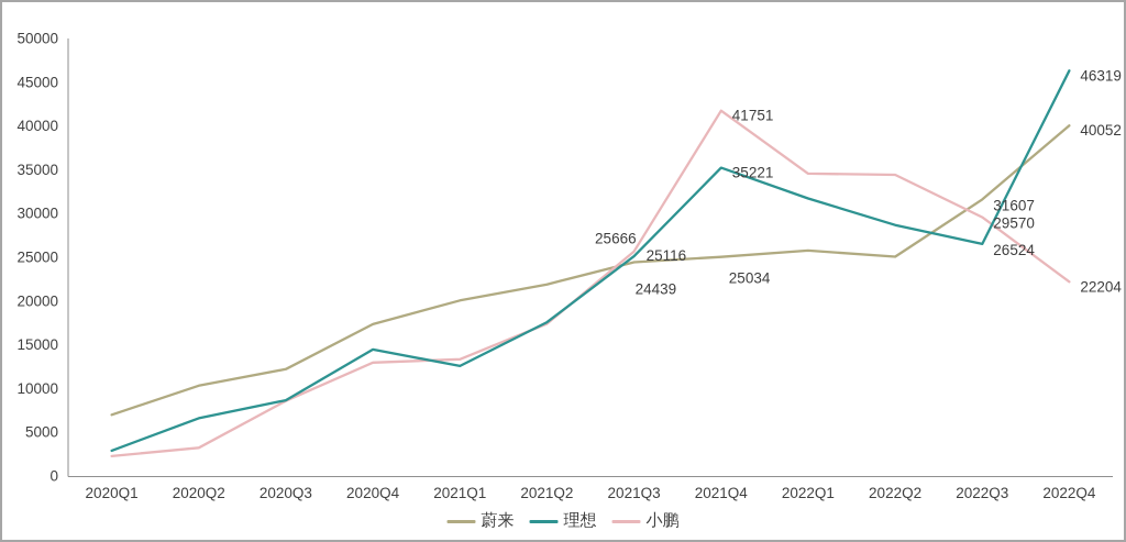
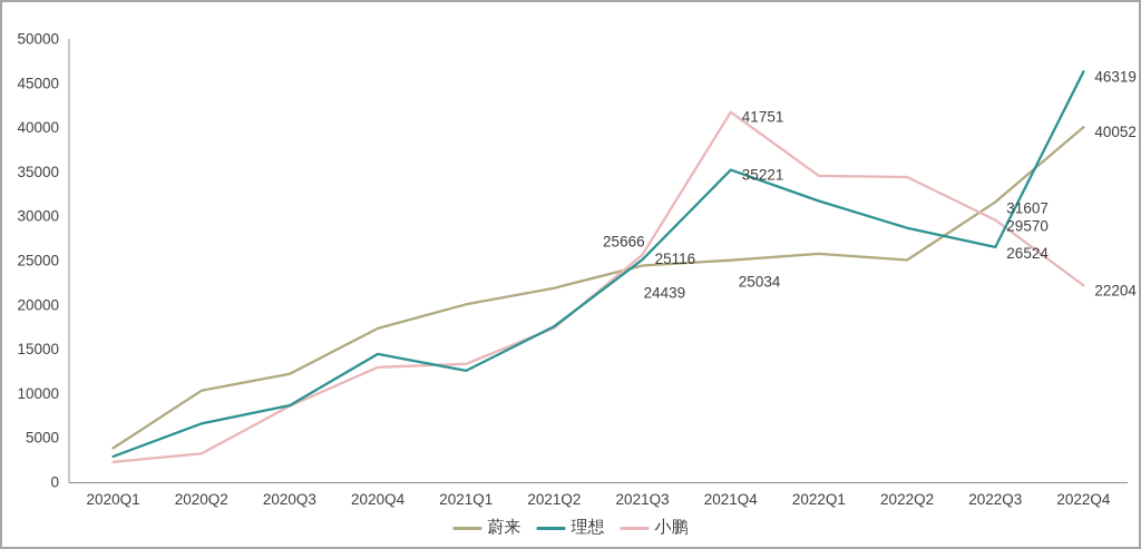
蔚来/2020Q1: 7000 -> 4000
